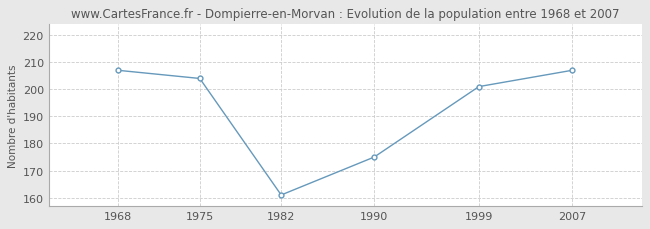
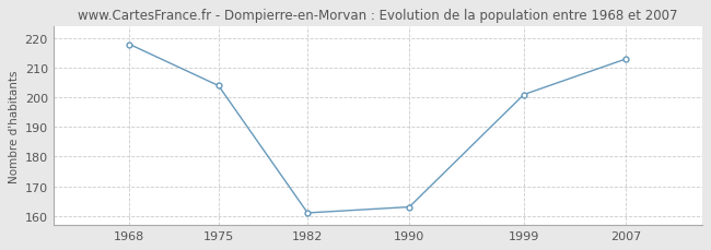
1968: 207 -> 218
1990: 175 -> 163
2007: 207 -> 213
